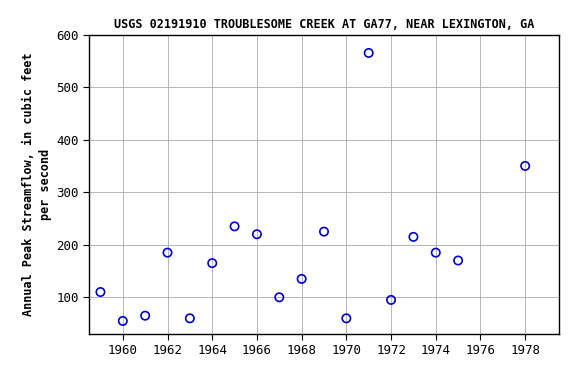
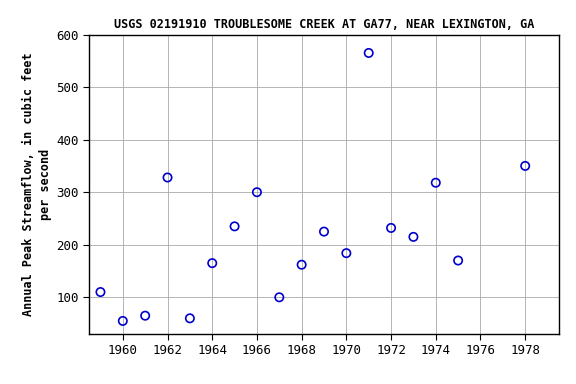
1962: 185 -> 328
1966: 220 -> 300
1968: 135 -> 162
1970: 60 -> 184
1972: 95 -> 232
1974: 185 -> 318
